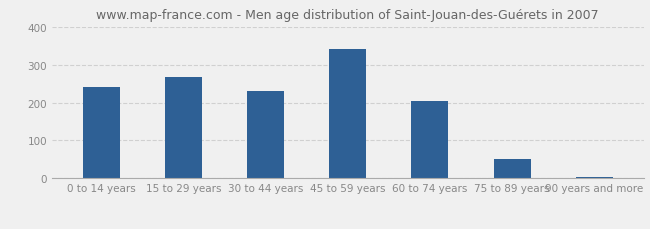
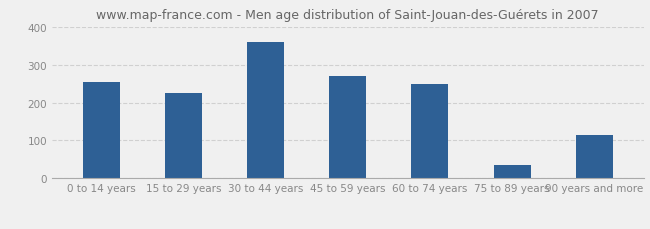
0 to 14 years: 240 -> 255
15 to 29 years: 268 -> 225
30 to 44 years: 230 -> 360
45 to 59 years: 340 -> 270
60 to 74 years: 204 -> 250
75 to 89 years: 50 -> 35
90 years and more: 5 -> 115
